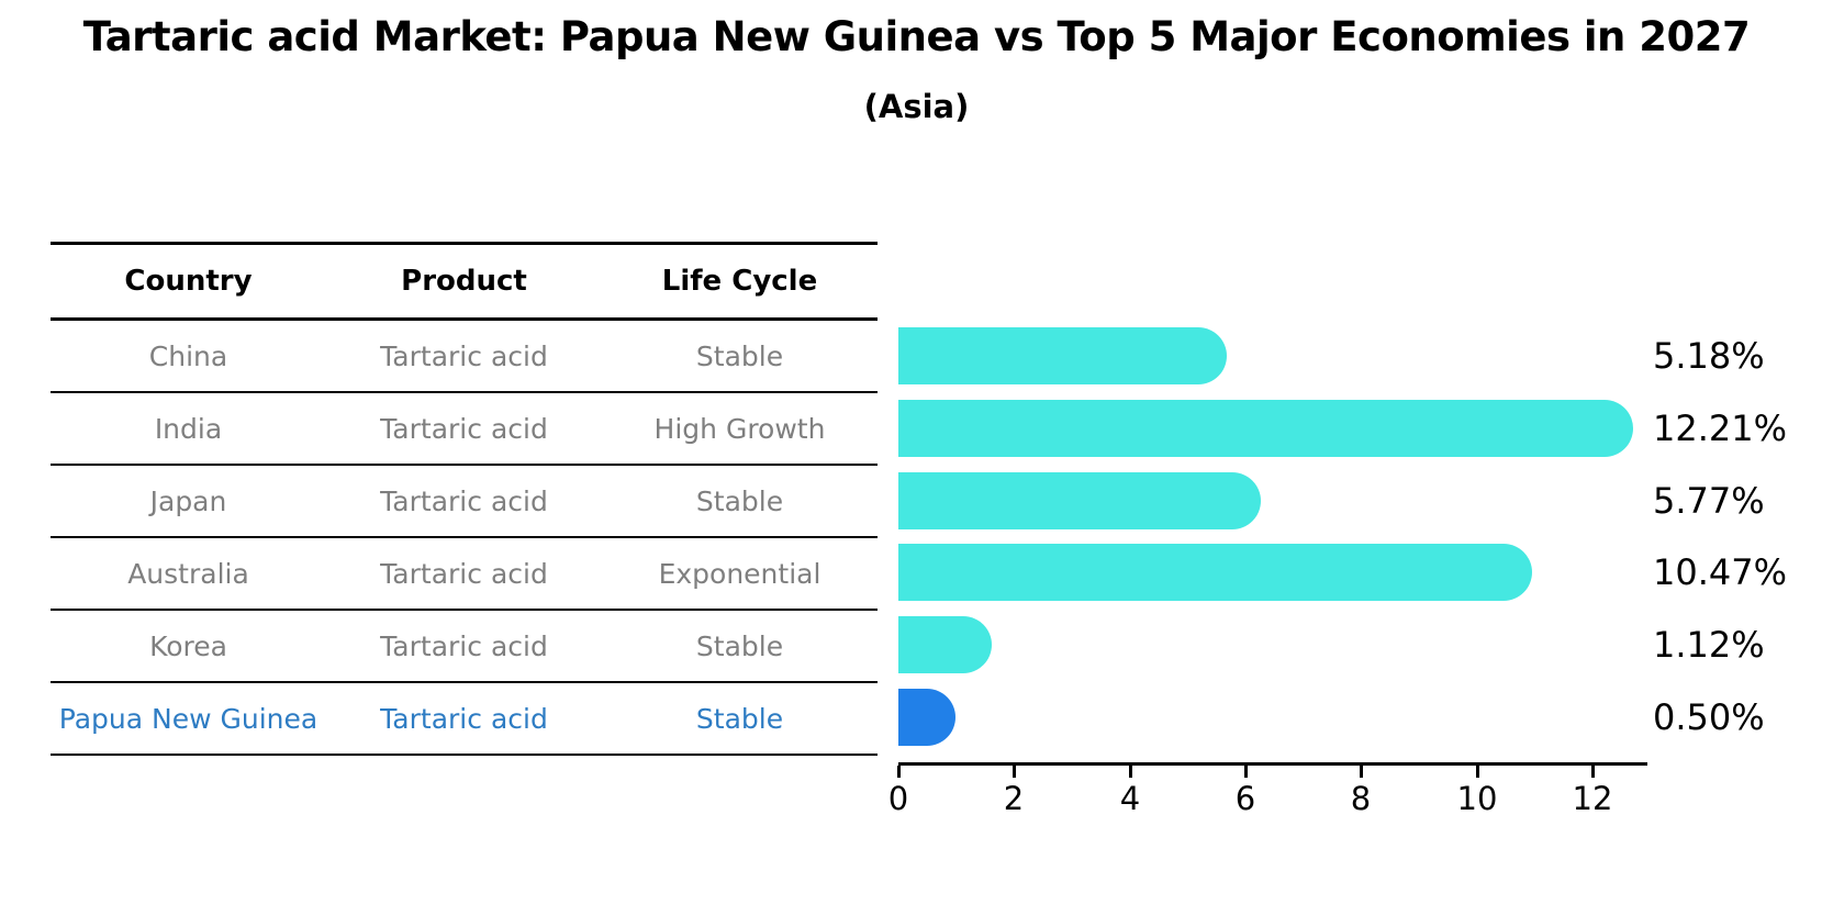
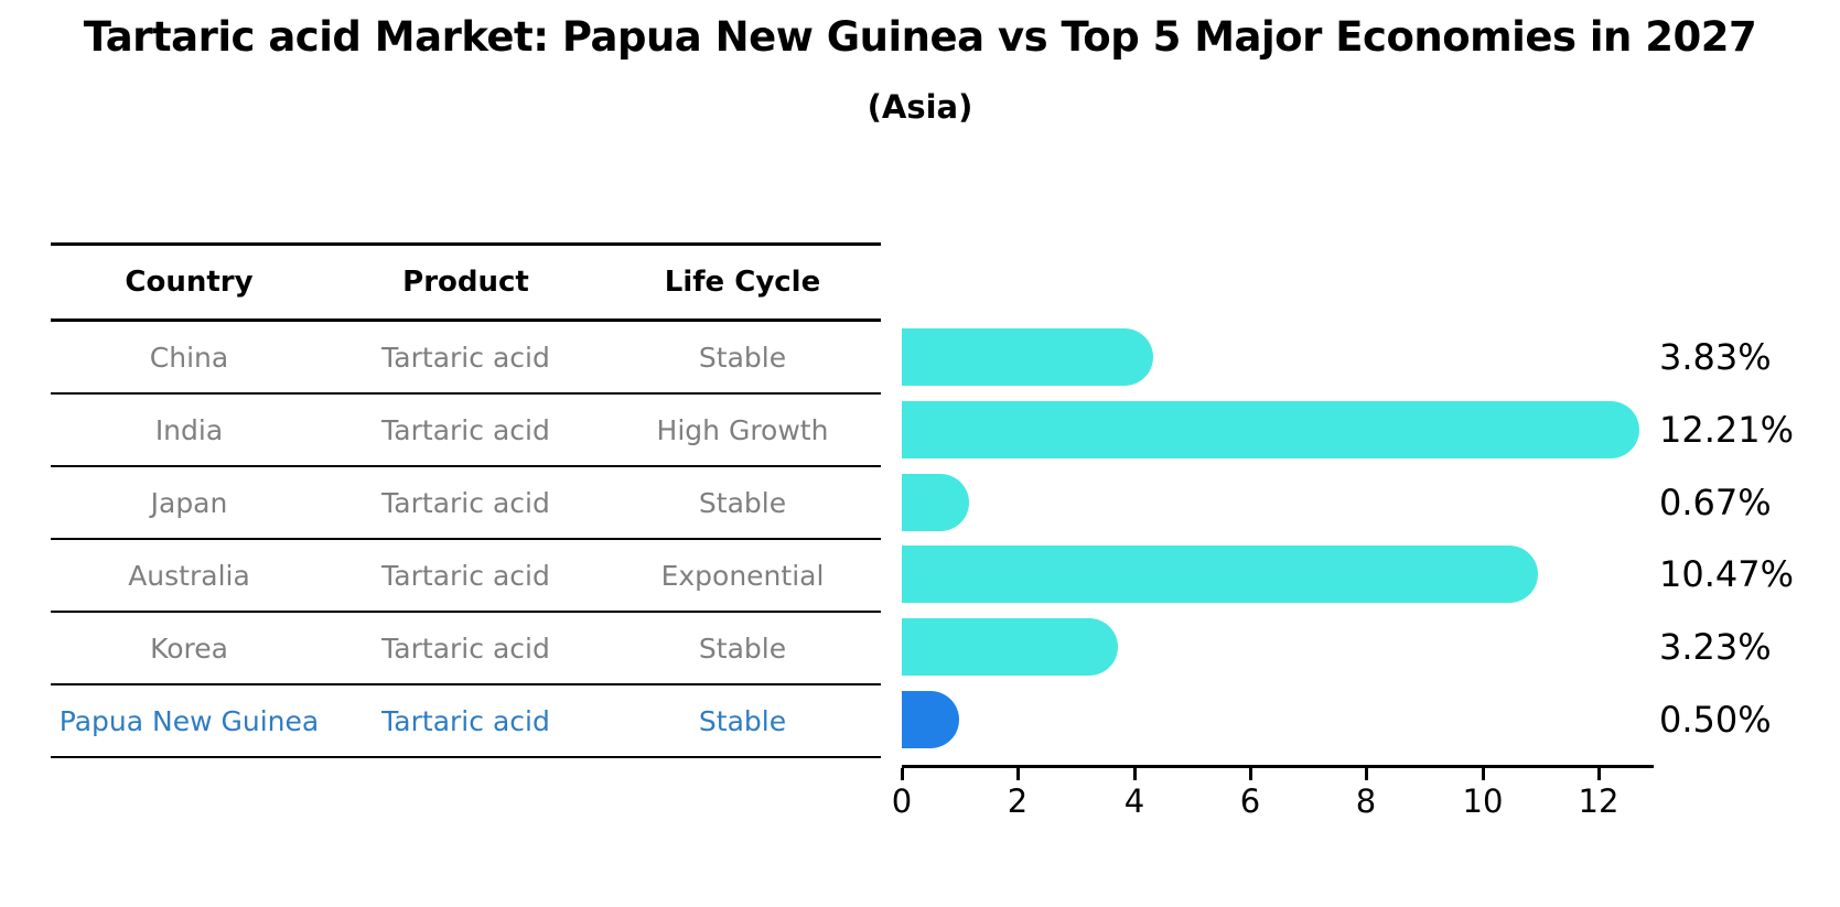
China: 5.18% -> 3.83%
Japan: 5.77% -> 0.67%
Korea: 1.12% -> 3.23%
